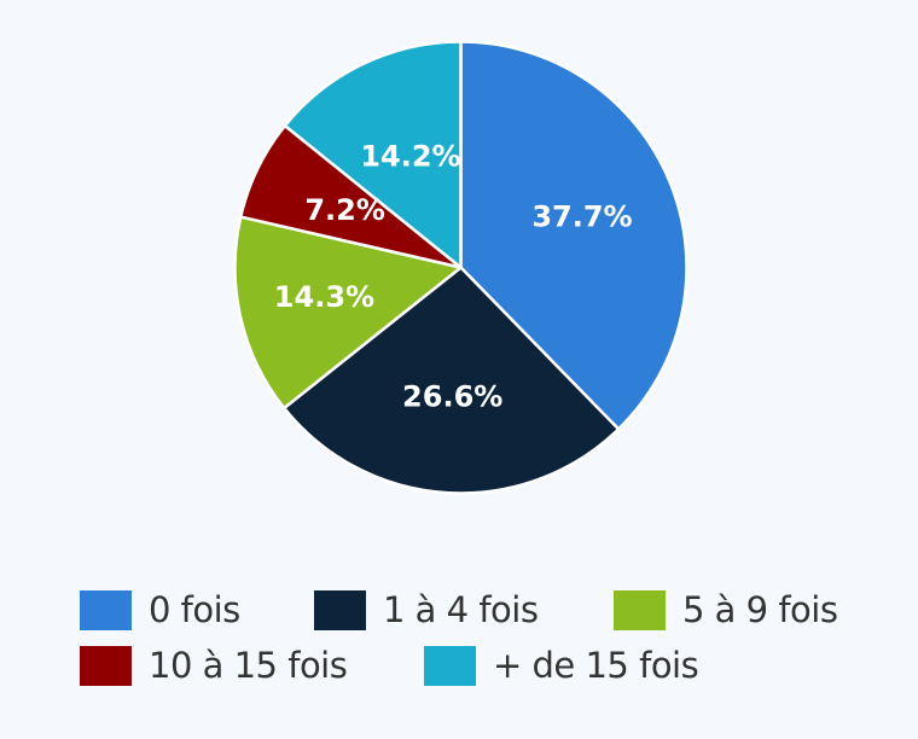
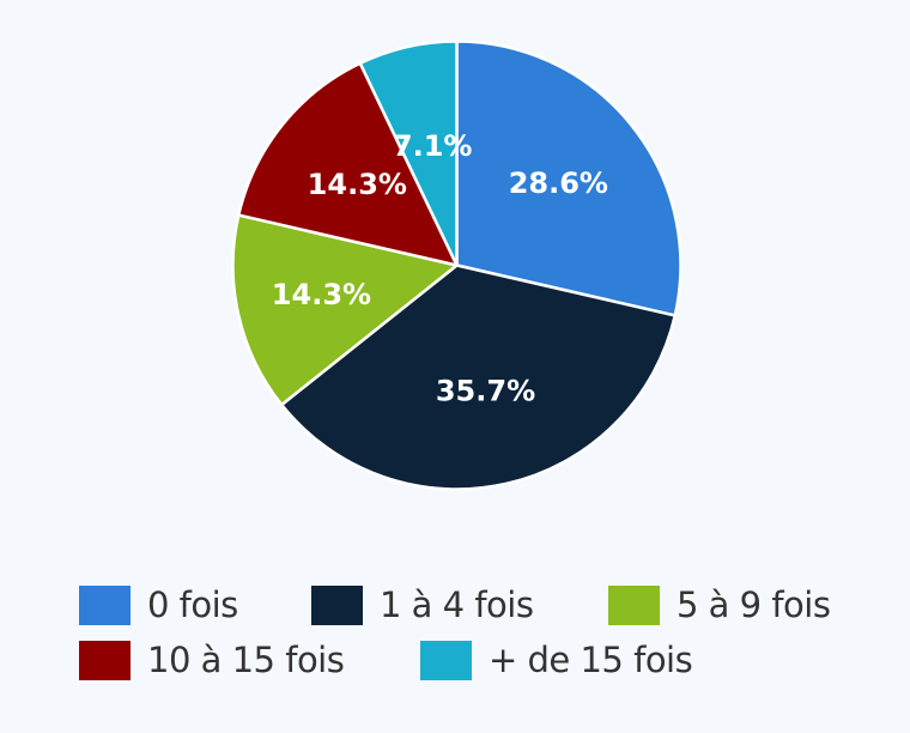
0 fois: 37.7% -> 28.6%
1 à 4 fois: 26.6% -> 35.7%
10 à 15 fois: 7.2% -> 14.3%
+ de 15 fois: 14.2% -> 7.1%
